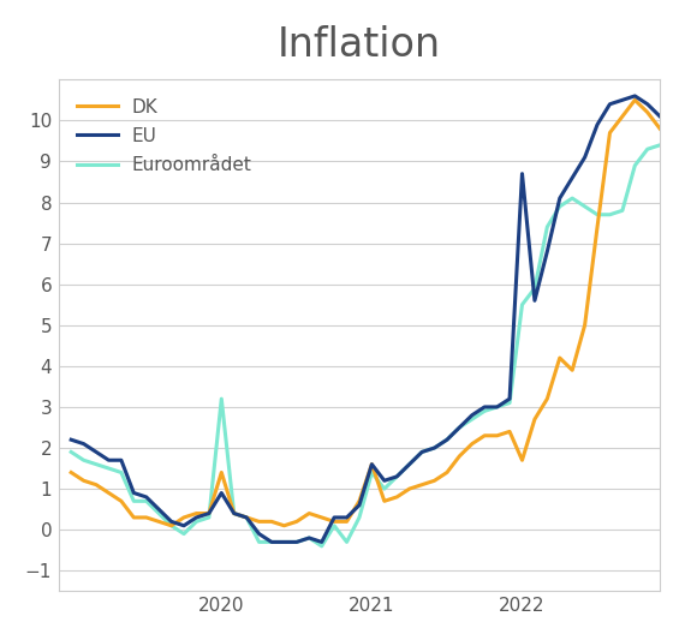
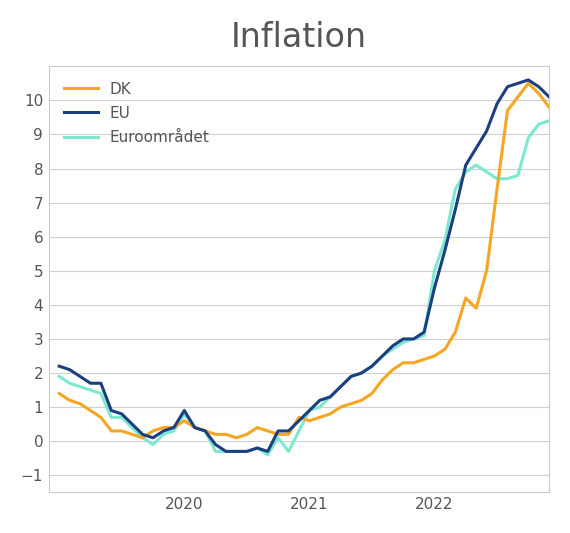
DK/2020: 1.4 -> 0.6
Euroområdet/2020: 3.2 -> 0.8
DK/2021: 1.6 -> 0.6
EU/2021: 1.6 -> 0.9
Euroområdet/2021: 1.4 -> 0.9
DK/2022: 1.7 -> 2.5
EU/2022: 8.7 -> 4.5
Euroområdet/2022: 5.5 -> 5.0
